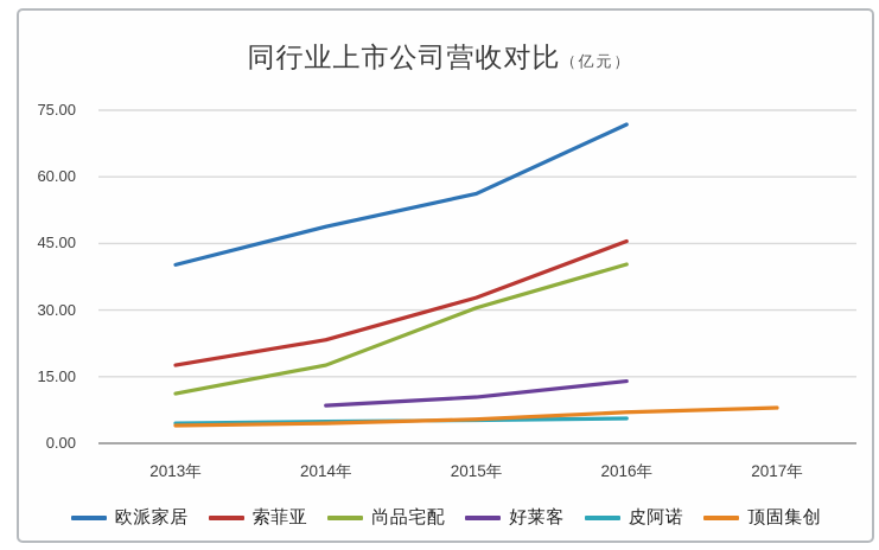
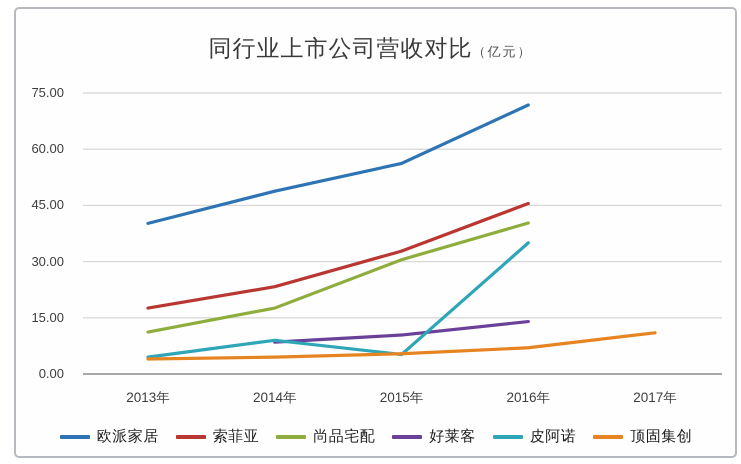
皮阿诺/2014年: 5 -> 9
皮阿诺/2016年: 6 -> 35
顶固集创/2017年: 8 -> 11
